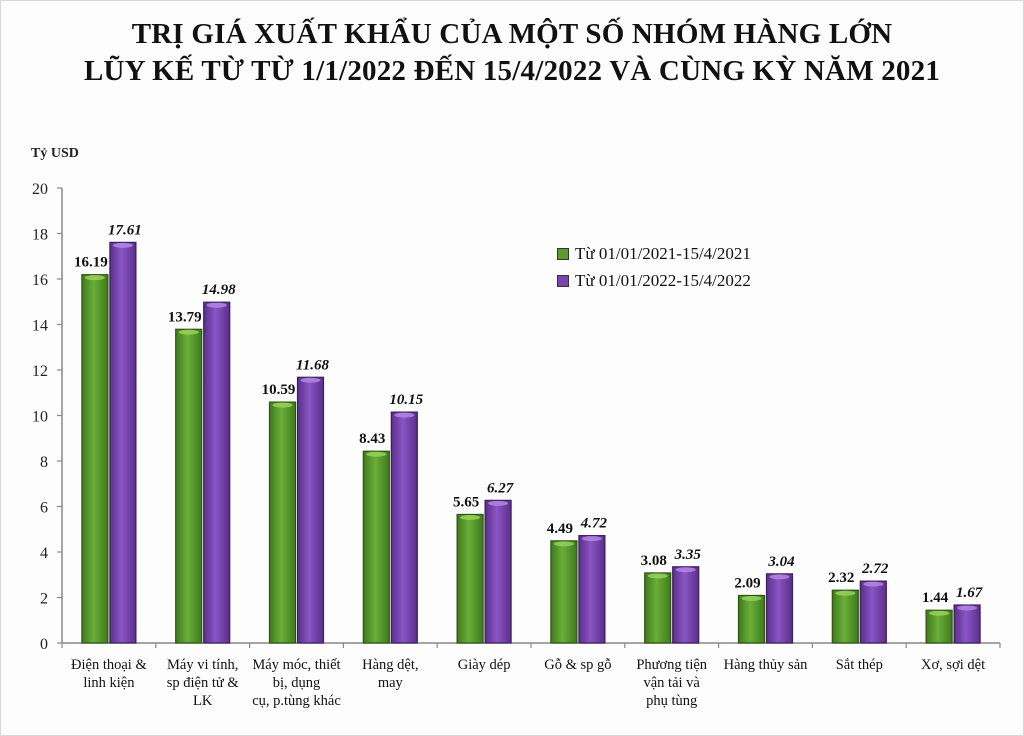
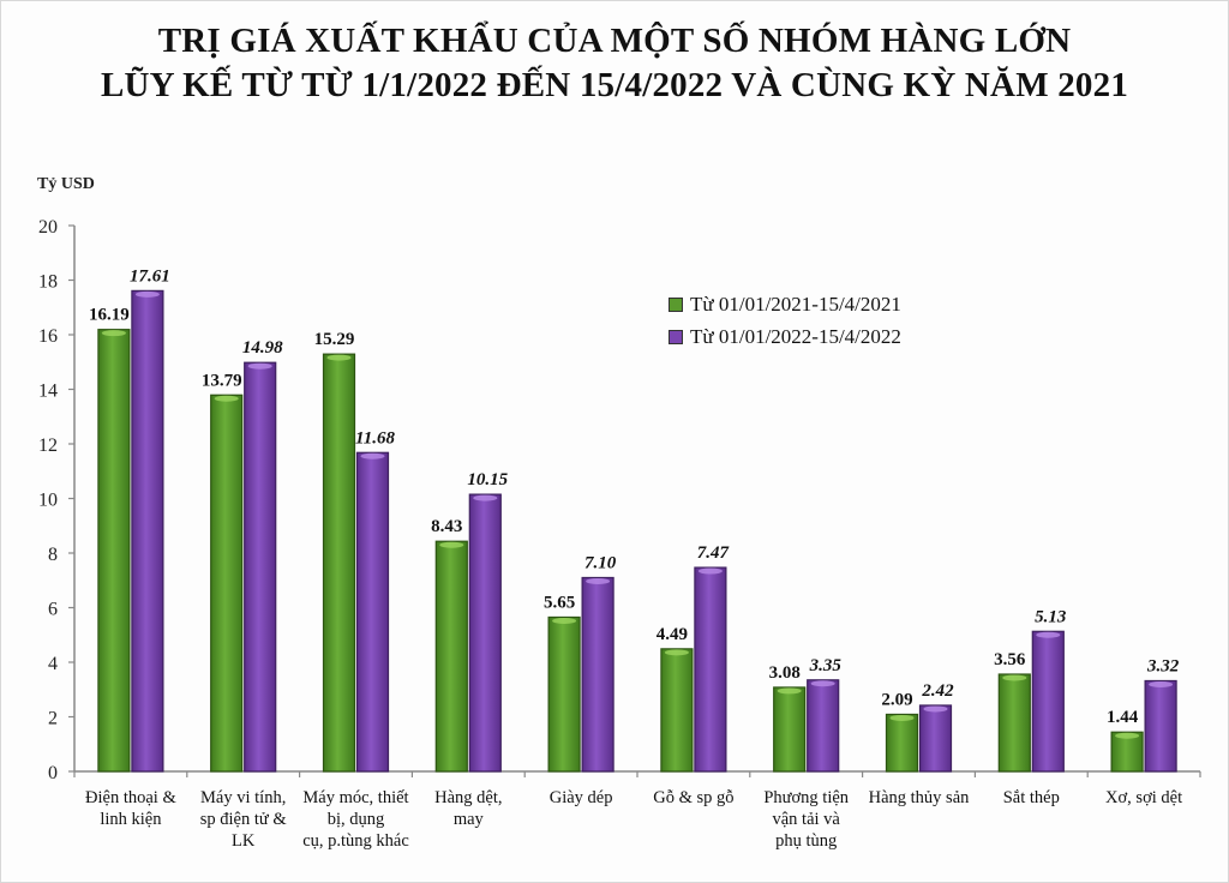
Từ 01/01/2021-15/4/2021/Máy móc, thiết bị, dụng cụ, p.tùng khác: 10.59 -> 15.29
Từ 01/01/2022-15/4/2022/Giày dép: 6.27 -> 7.10
Từ 01/01/2022-15/4/2022/Gỗ & sp gỗ: 4.72 -> 7.47
Từ 01/01/2022-15/4/2022/Hàng thủy sản: 3.04 -> 2.42
Từ 01/01/2021-15/4/2021/Sắt thép: 2.32 -> 3.56
Từ 01/01/2022-15/4/2022/Sắt thép: 2.72 -> 5.13
Từ 01/01/2022-15/4/2022/Xơ, sợi dệt: 1.67 -> 3.32
